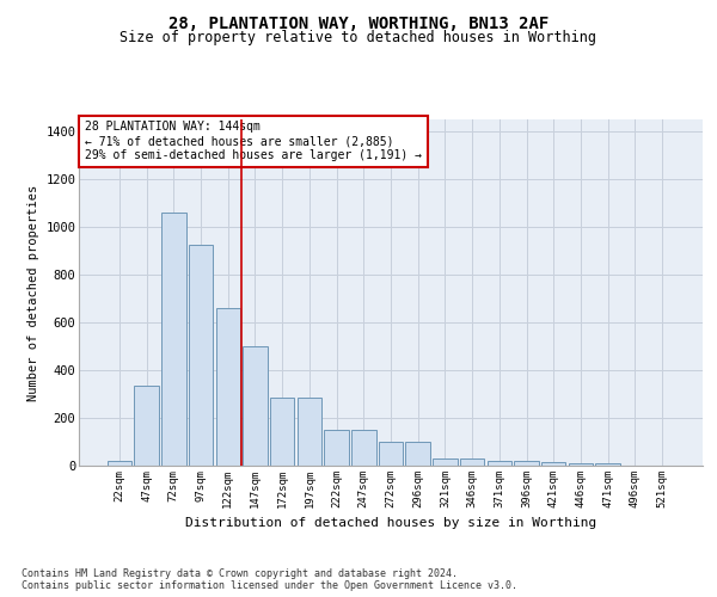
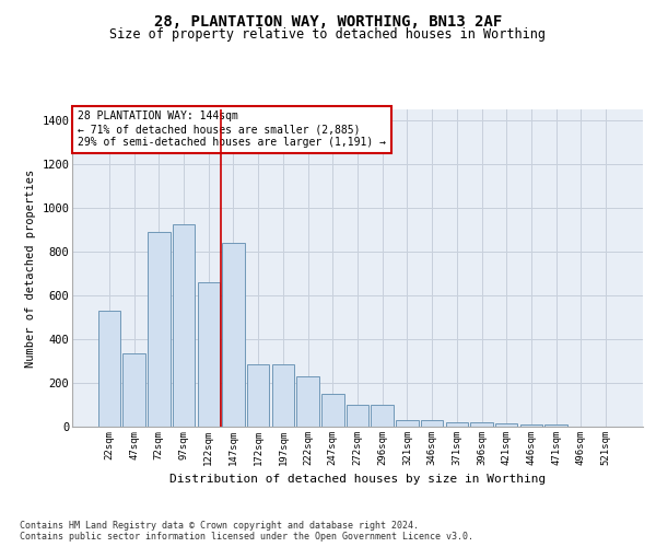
22sqm: 20 -> 530
72sqm: 1060 -> 890
147sqm: 500 -> 840
222sqm: 150 -> 230
